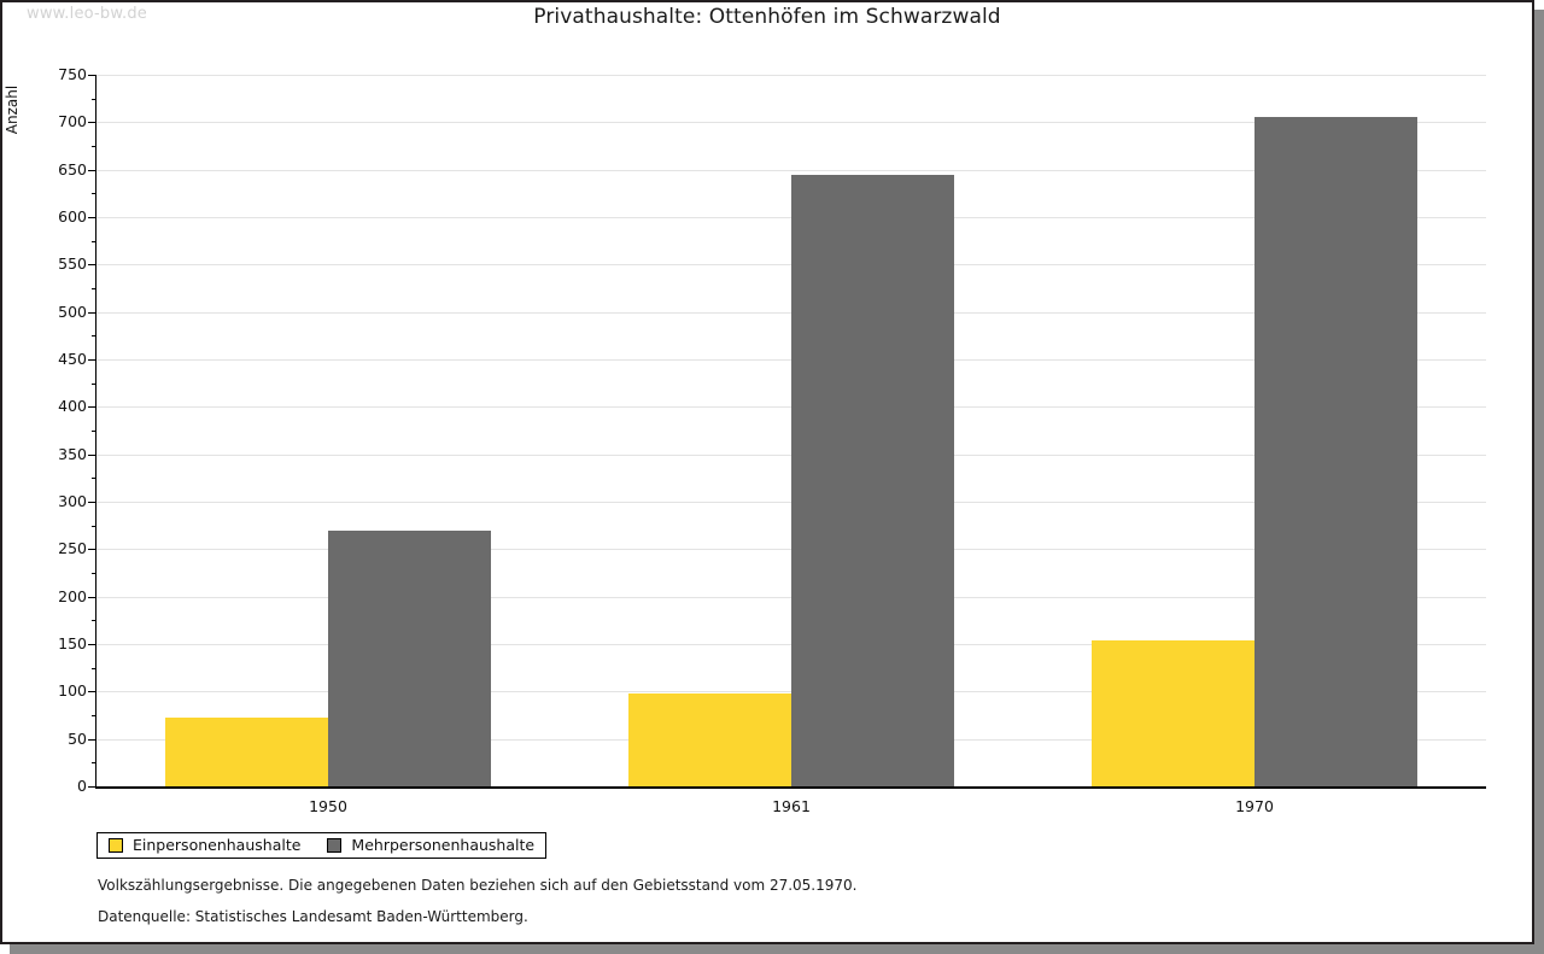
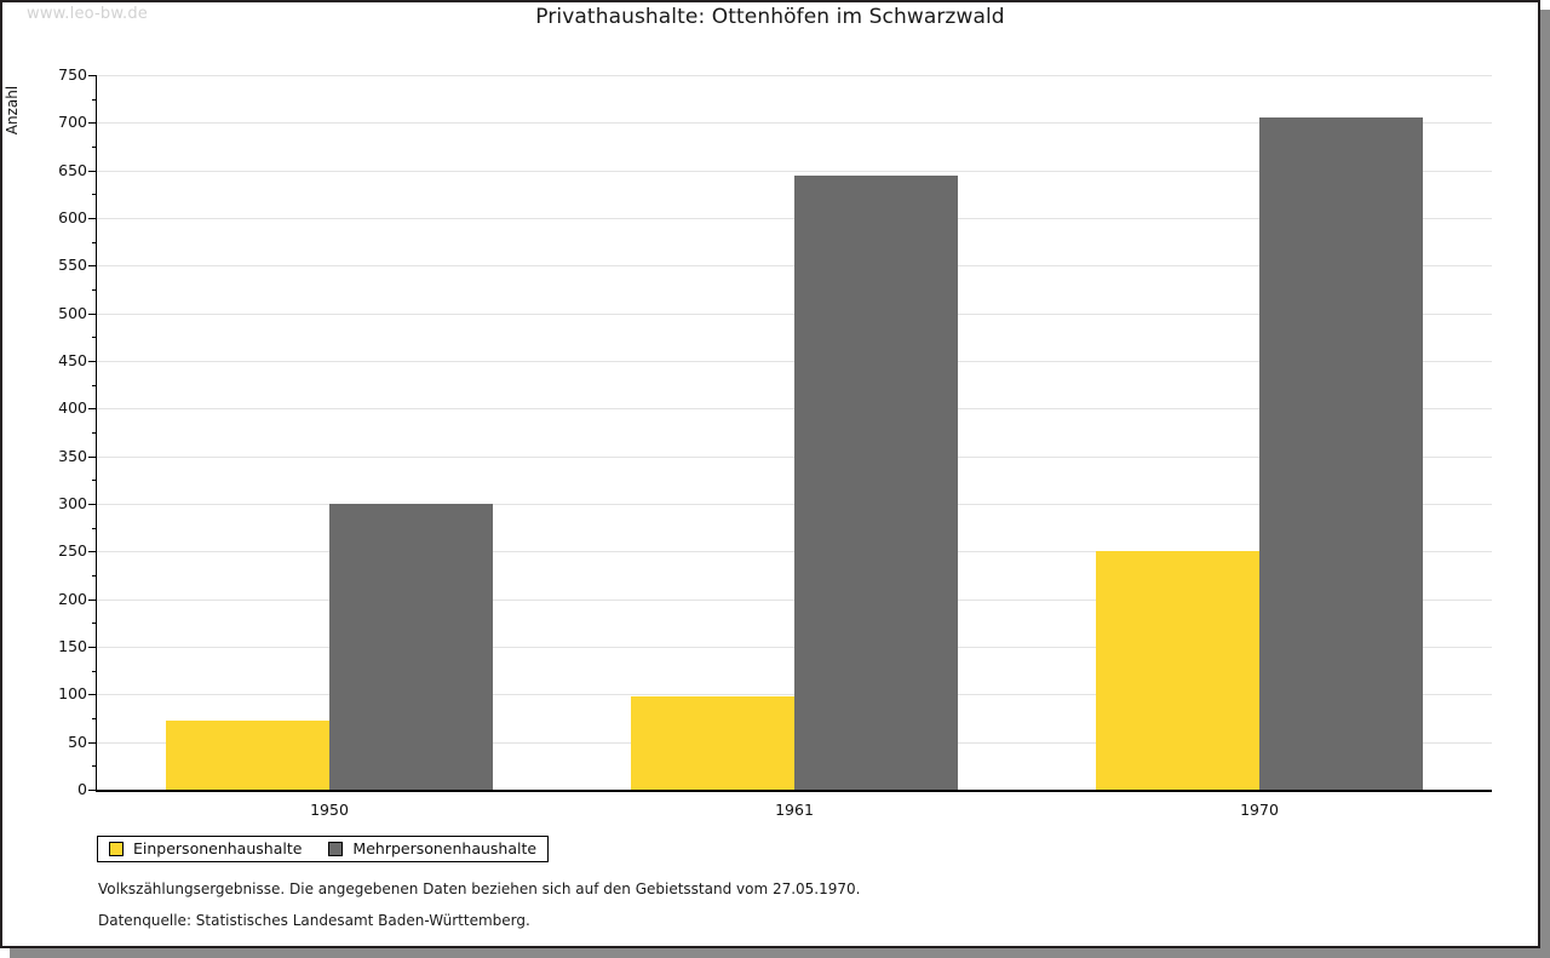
Mehrpersonenhaushalte/1950: 270 -> 300
Einpersonenhaushalte/1970: 150 -> 250
